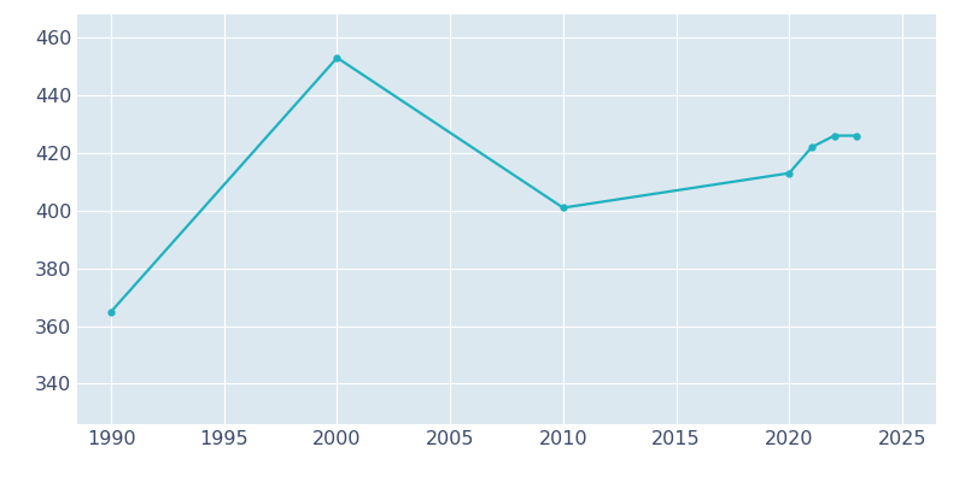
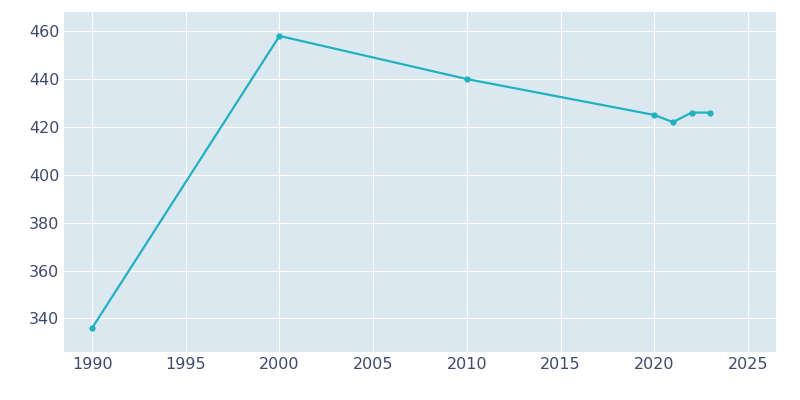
1990: 365 -> 336
2000: 453 -> 458
2010: 401 -> 440
2020: 413 -> 425
